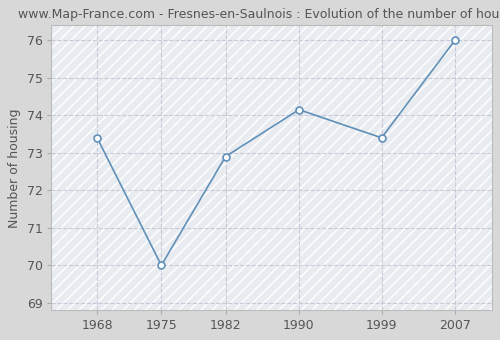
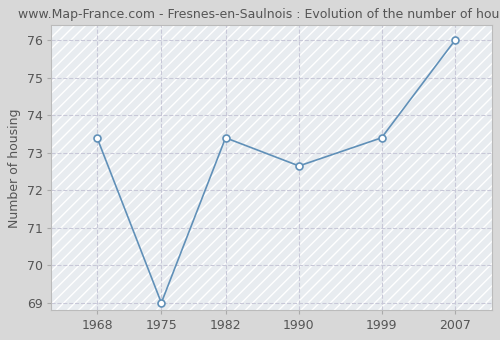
1975: 70.00 -> 69.00
1982: 72.90 -> 73.40
1990: 74.15 -> 72.65
